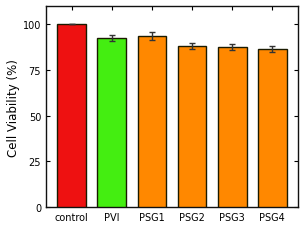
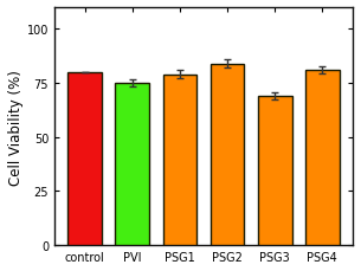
control: 100 -> 80
PVI: 92 -> 75
PSG1: 94 -> 79
PSG2: 88 -> 84
PSG3: 88 -> 69
PSG4: 86 -> 81
